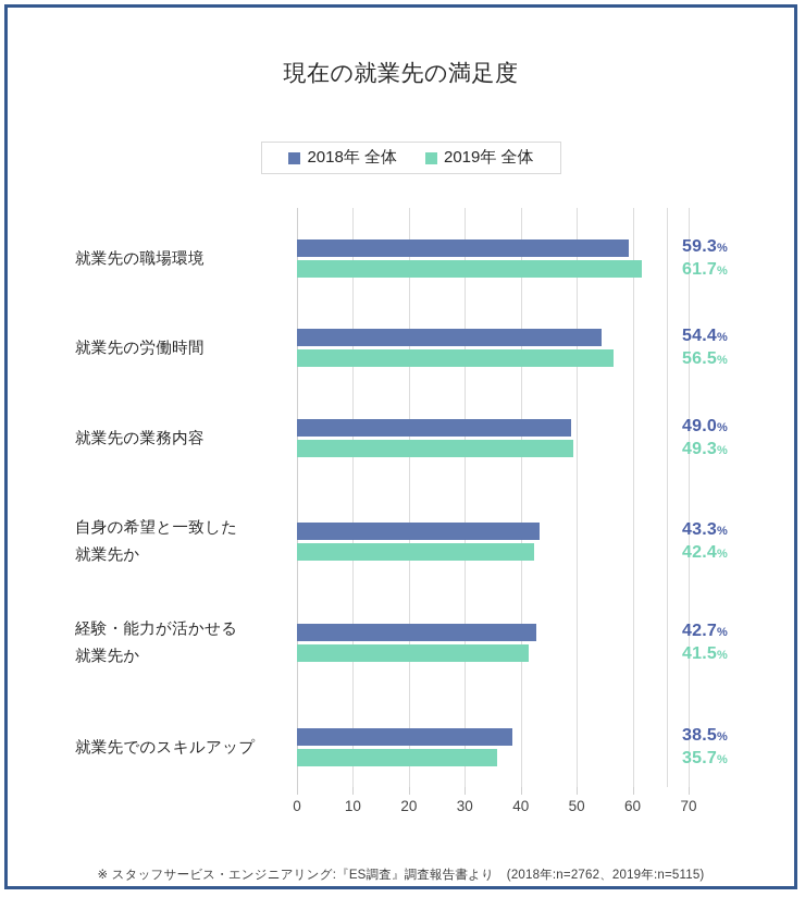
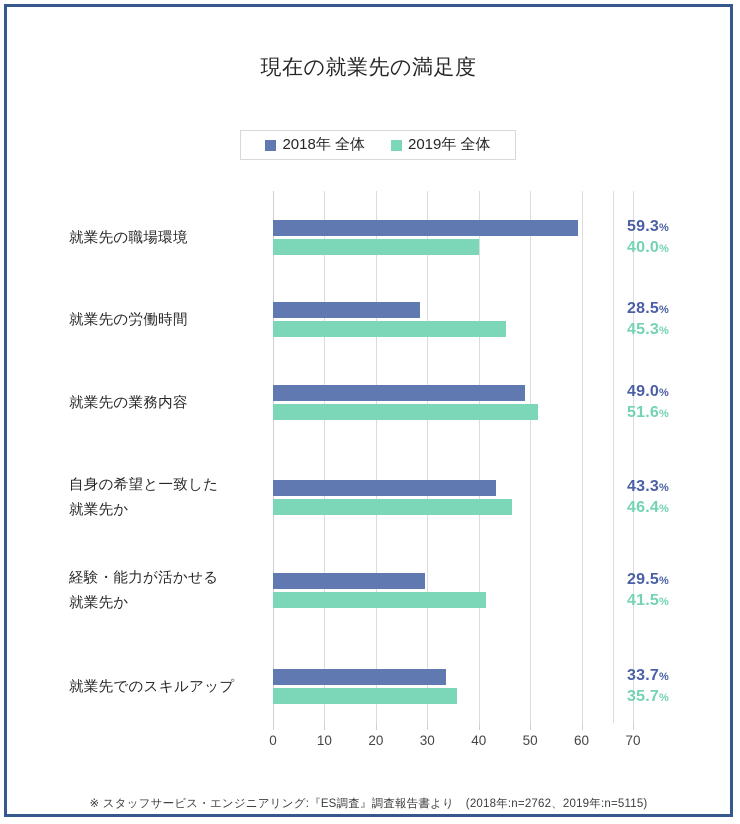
2019年 全体/就業先の職場環境: 61.7 -> 40.0
2018年 全体/就業先の労働時間: 54.4 -> 28.5
2019年 全体/就業先の労働時間: 56.5 -> 45.3
2019年 全体/就業先の業務内容: 49.3 -> 51.6
2019年 全体/自身の希望と一致した就業先か: 42.4 -> 46.4
2018年 全体/経験・能力が活かせる就業先か: 42.7 -> 29.5
2018年 全体/就業先でのスキルアップ: 38.5 -> 33.7
